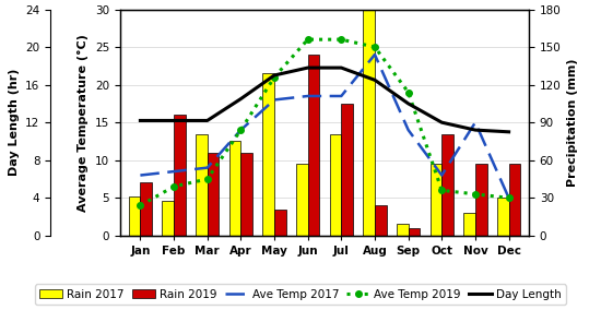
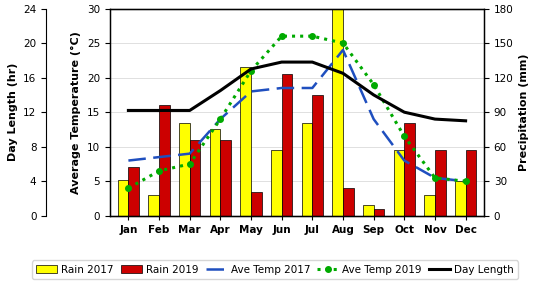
Rain 2017/Feb: 4.6 -> 3.0
Rain 2019/Jun: 24.0 -> 20.5
Ave Temp 2019/Oct: 6.0 -> 11.5
Ave Temp 2017/Nov: 15.0 -> 5.5
